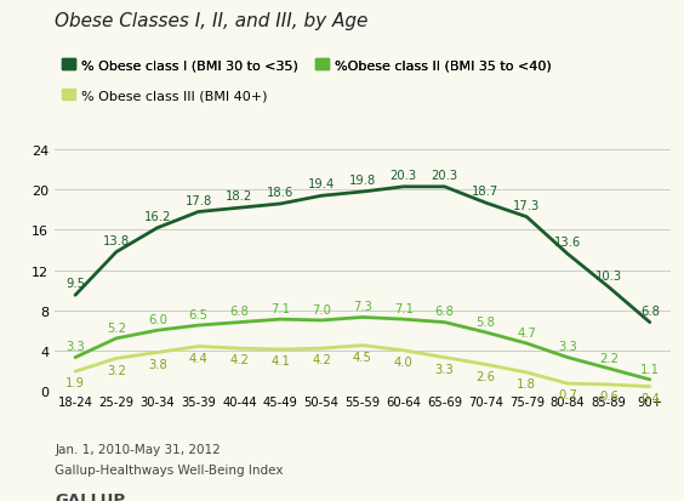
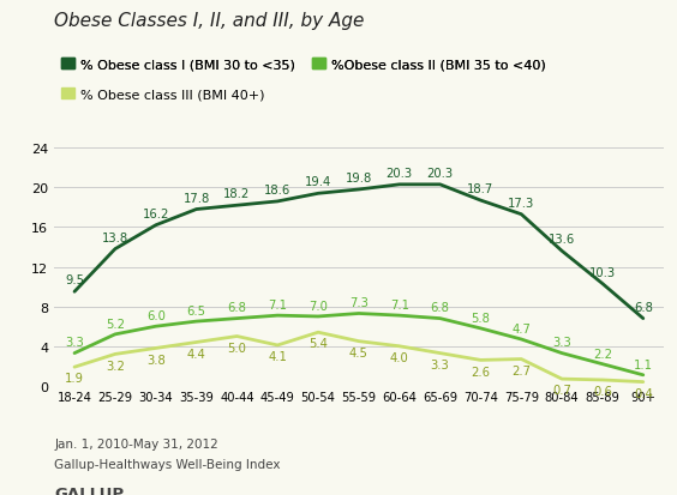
% Obese class III (BMI 40+)/40-44: 4.2 -> 5.0
% Obese class III (BMI 40+)/50-54: 4.2 -> 5.4
% Obese class III (BMI 40+)/75-79: 1.8 -> 2.7
